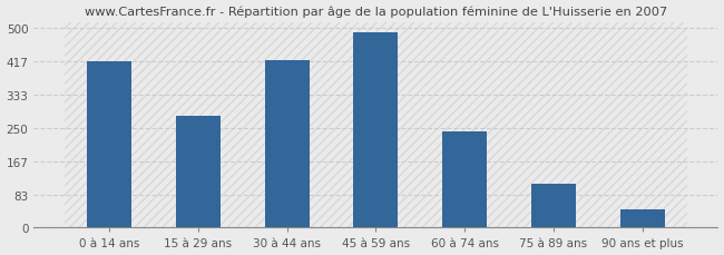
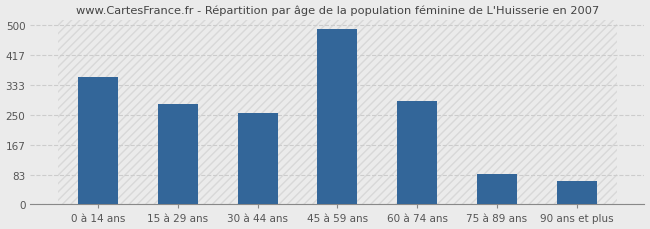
0 à 14 ans: 417 -> 355
30 à 44 ans: 420 -> 255
60 à 74 ans: 242 -> 290
75 à 89 ans: 110 -> 85
90 ans et plus: 45 -> 65
